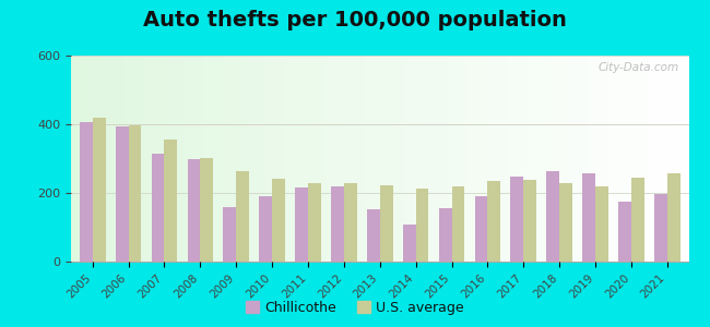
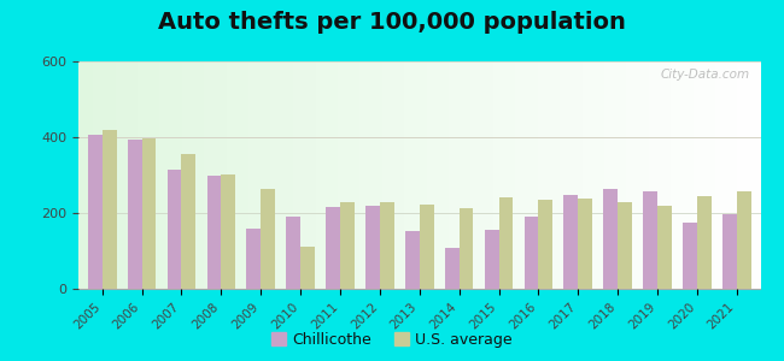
U.S. average/2010: 240 -> 110
U.S. average/2015: 220 -> 240
